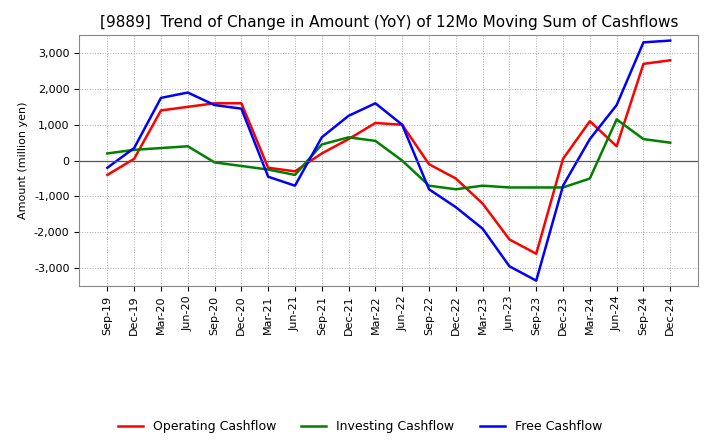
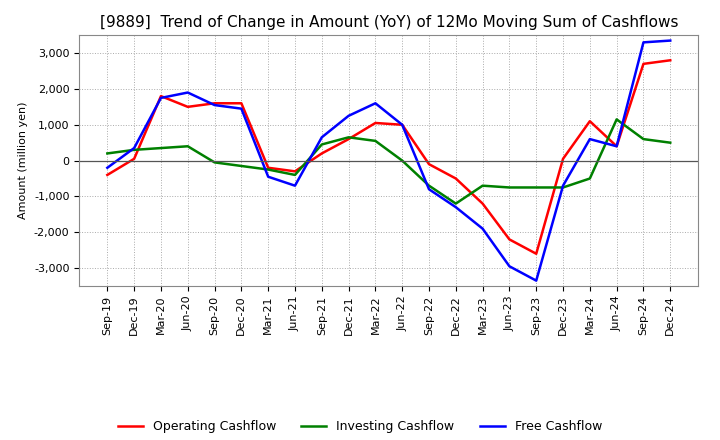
Operating Cashflow/Mar-20: 1,400 -> 1,800
Investing Cashflow/Dec-22: -800 -> -1,200
Free Cashflow/Jun-24: 1,550 -> 400
